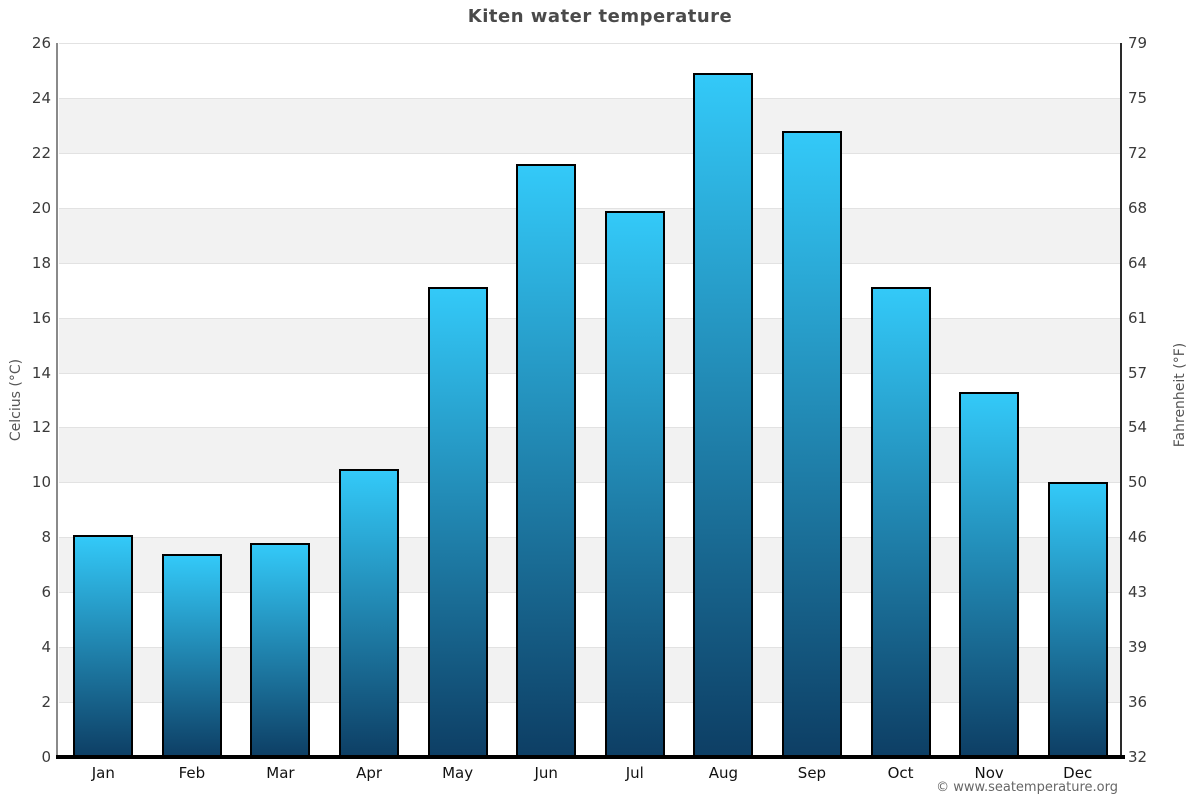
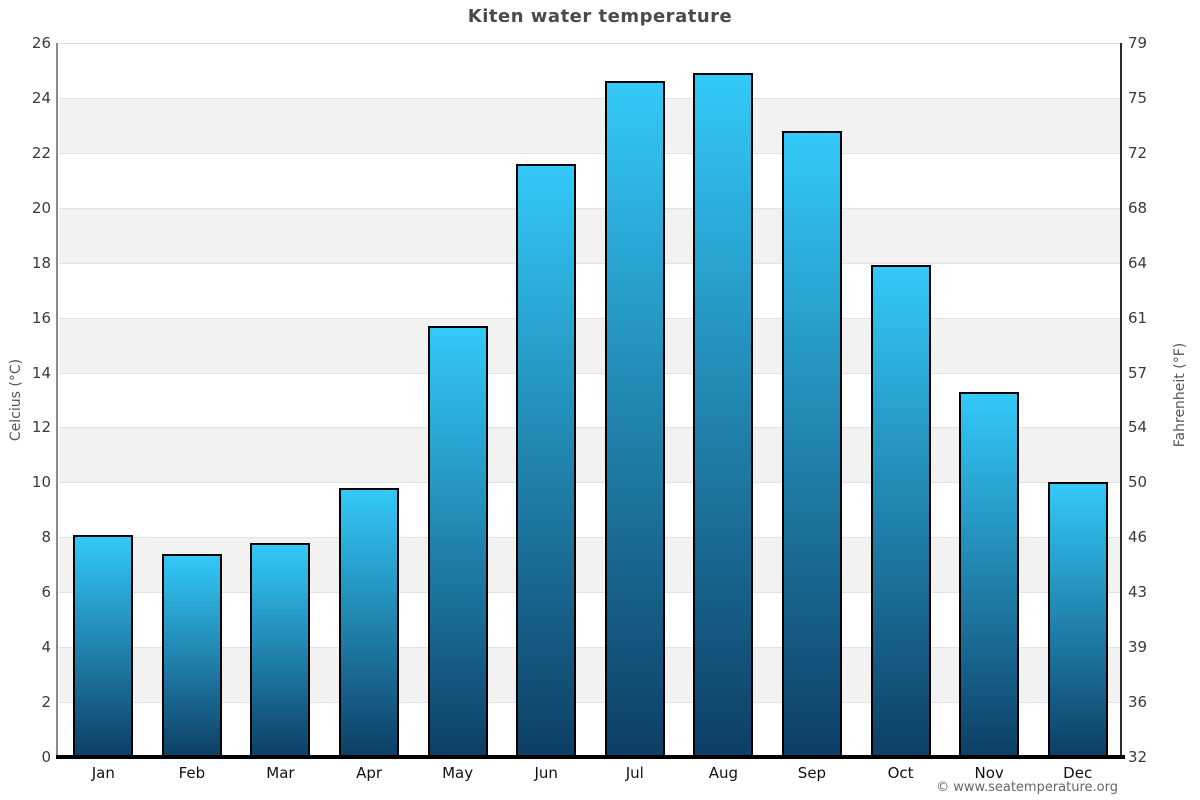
Apr: 10.5 -> 9.8
May: 17.1 -> 15.7
Jul: 19.9 -> 24.6
Oct: 17.1 -> 17.9
